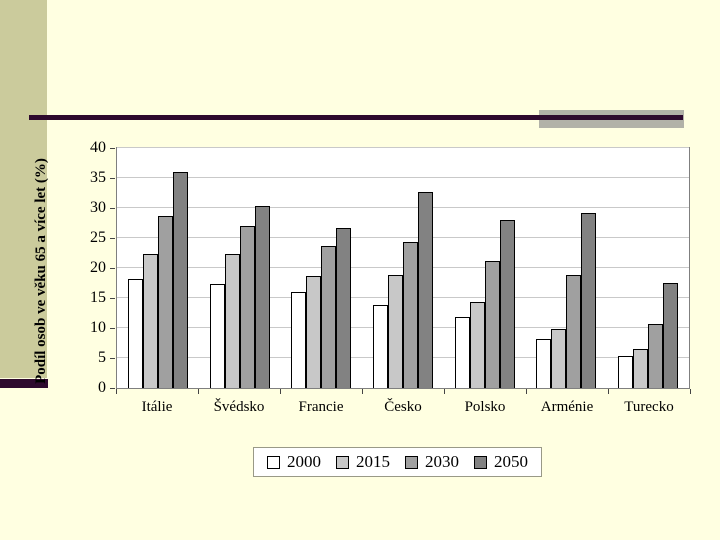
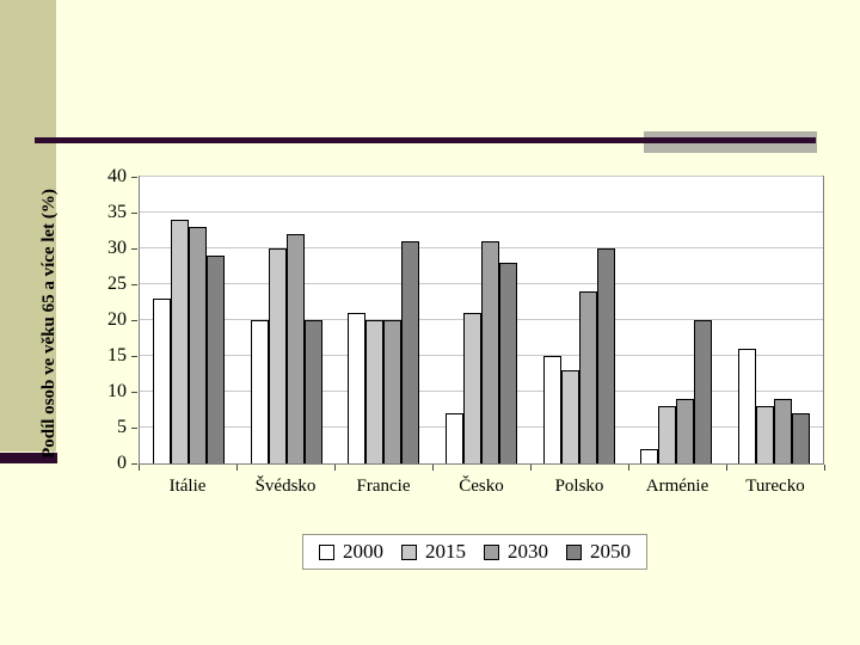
2000/Itálie: 18 -> 23
2015/Itálie: 22 -> 34
2030/Itálie: 29 -> 33
2050/Itálie: 36 -> 29
2000/Švédsko: 17 -> 20
2015/Švédsko: 22 -> 30
2030/Švédsko: 27 -> 32
2050/Švédsko: 30 -> 20
2000/Francie: 16 -> 21
2015/Francie: 19 -> 20
2030/Francie: 24 -> 20
2050/Francie: 27 -> 31
2000/Česko: 14 -> 7
2015/Česko: 19 -> 21
2030/Česko: 24 -> 31
2050/Česko: 33 -> 28
2000/Polsko: 12 -> 15
2015/Polsko: 14 -> 13
2030/Polsko: 21 -> 24
2050/Polsko: 28 -> 30
2000/Arménie: 8 -> 2
2015/Arménie: 10 -> 8
2030/Arménie: 19 -> 9
2050/Arménie: 29 -> 20
2000/Turecko: 5 -> 16
2015/Turecko: 6 -> 8
2030/Turecko: 11 -> 9
2050/Turecko: 18 -> 7
